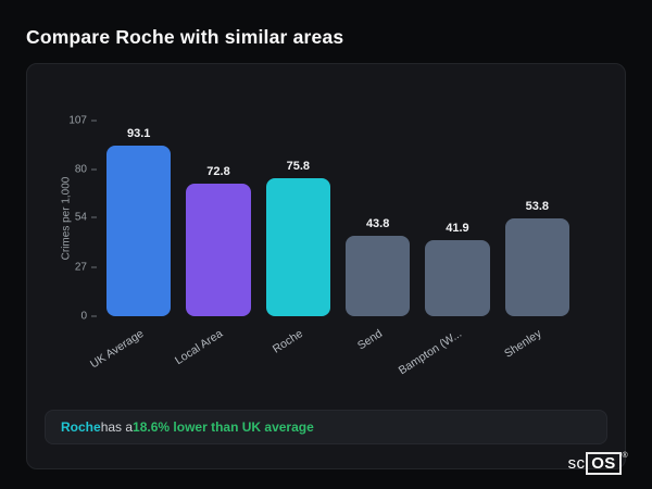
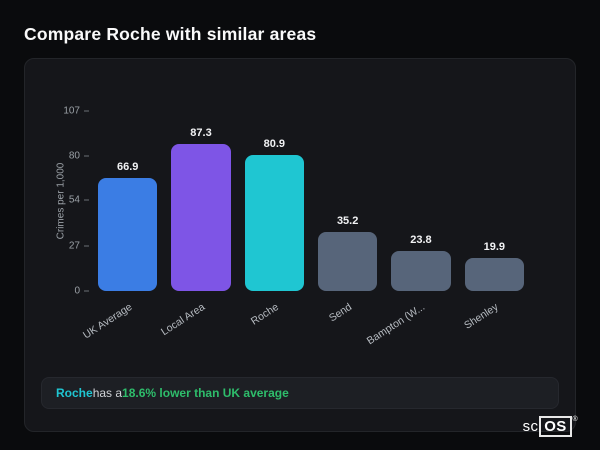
UK Average: 93.1 -> 66.9
Local Area: 72.8 -> 87.3
Roche: 75.8 -> 80.9
Send: 43.8 -> 35.2
Bampton (W...: 41.9 -> 23.8
Shenley: 53.8 -> 19.9
